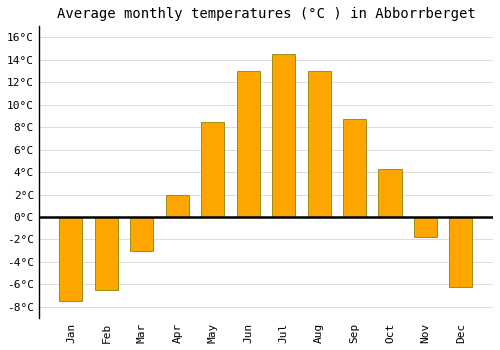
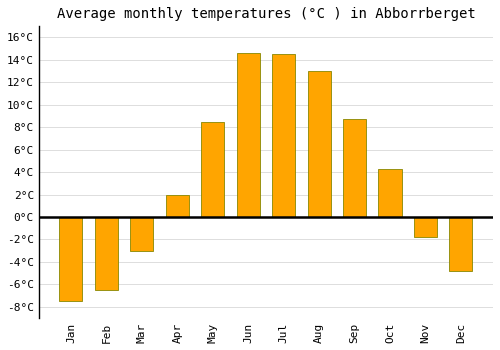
Jun: 13.0°C -> 14.6°C
Dec: -6.2°C -> -4.8°C
